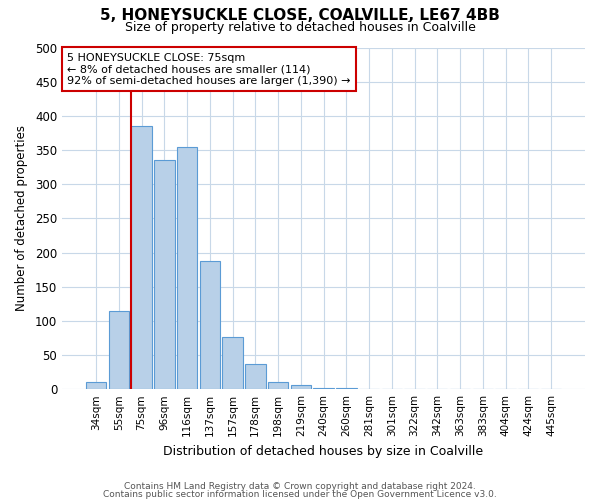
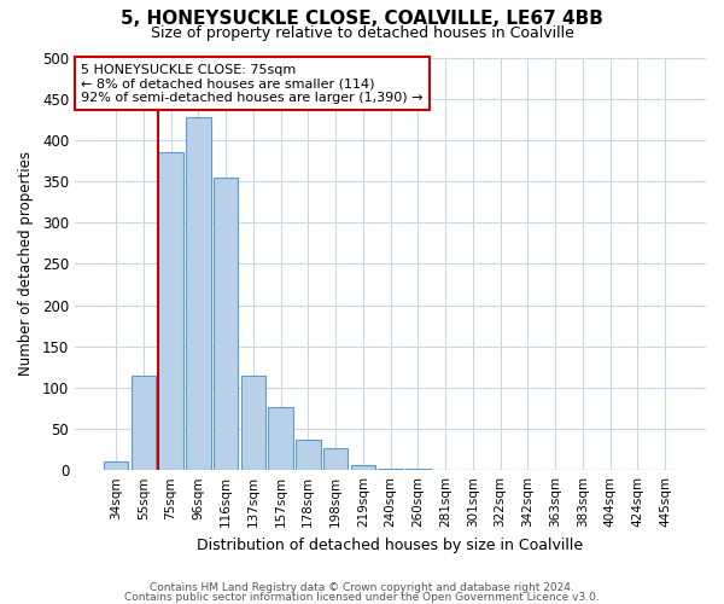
96sqm: 335 -> 428
137sqm: 188 -> 114
198sqm: 10 -> 26
